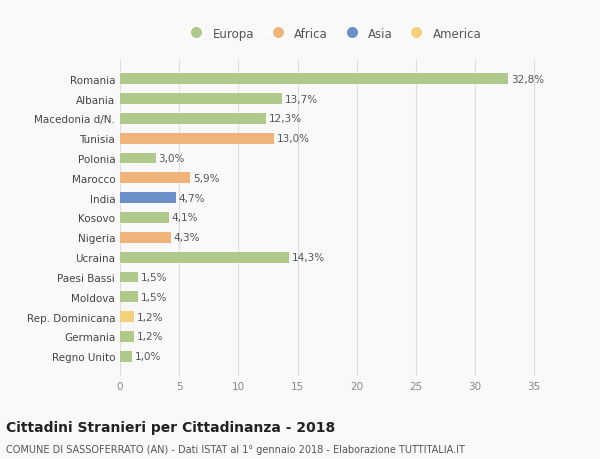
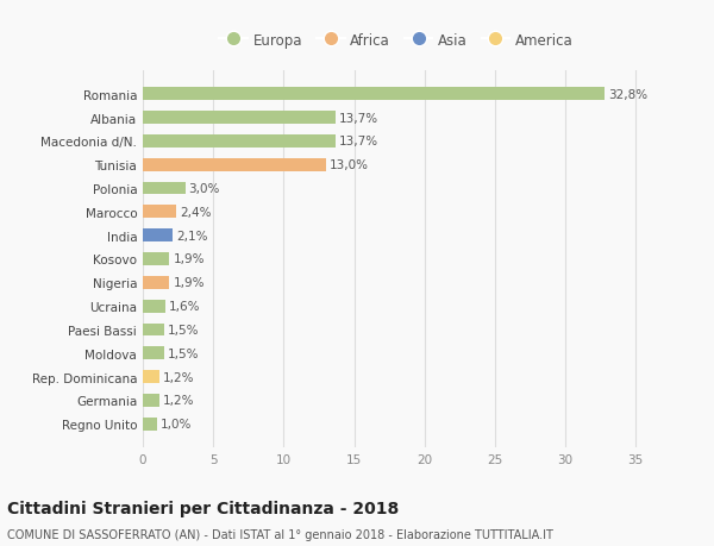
Macedonia d/N.: 12,3% -> 13,7%
Marocco: 5,9% -> 2,4%
India: 4,7% -> 2,1%
Kosovo: 4,1% -> 1,9%
Nigeria: 4,3% -> 1,9%
Ucraina: 14,3% -> 1,6%
